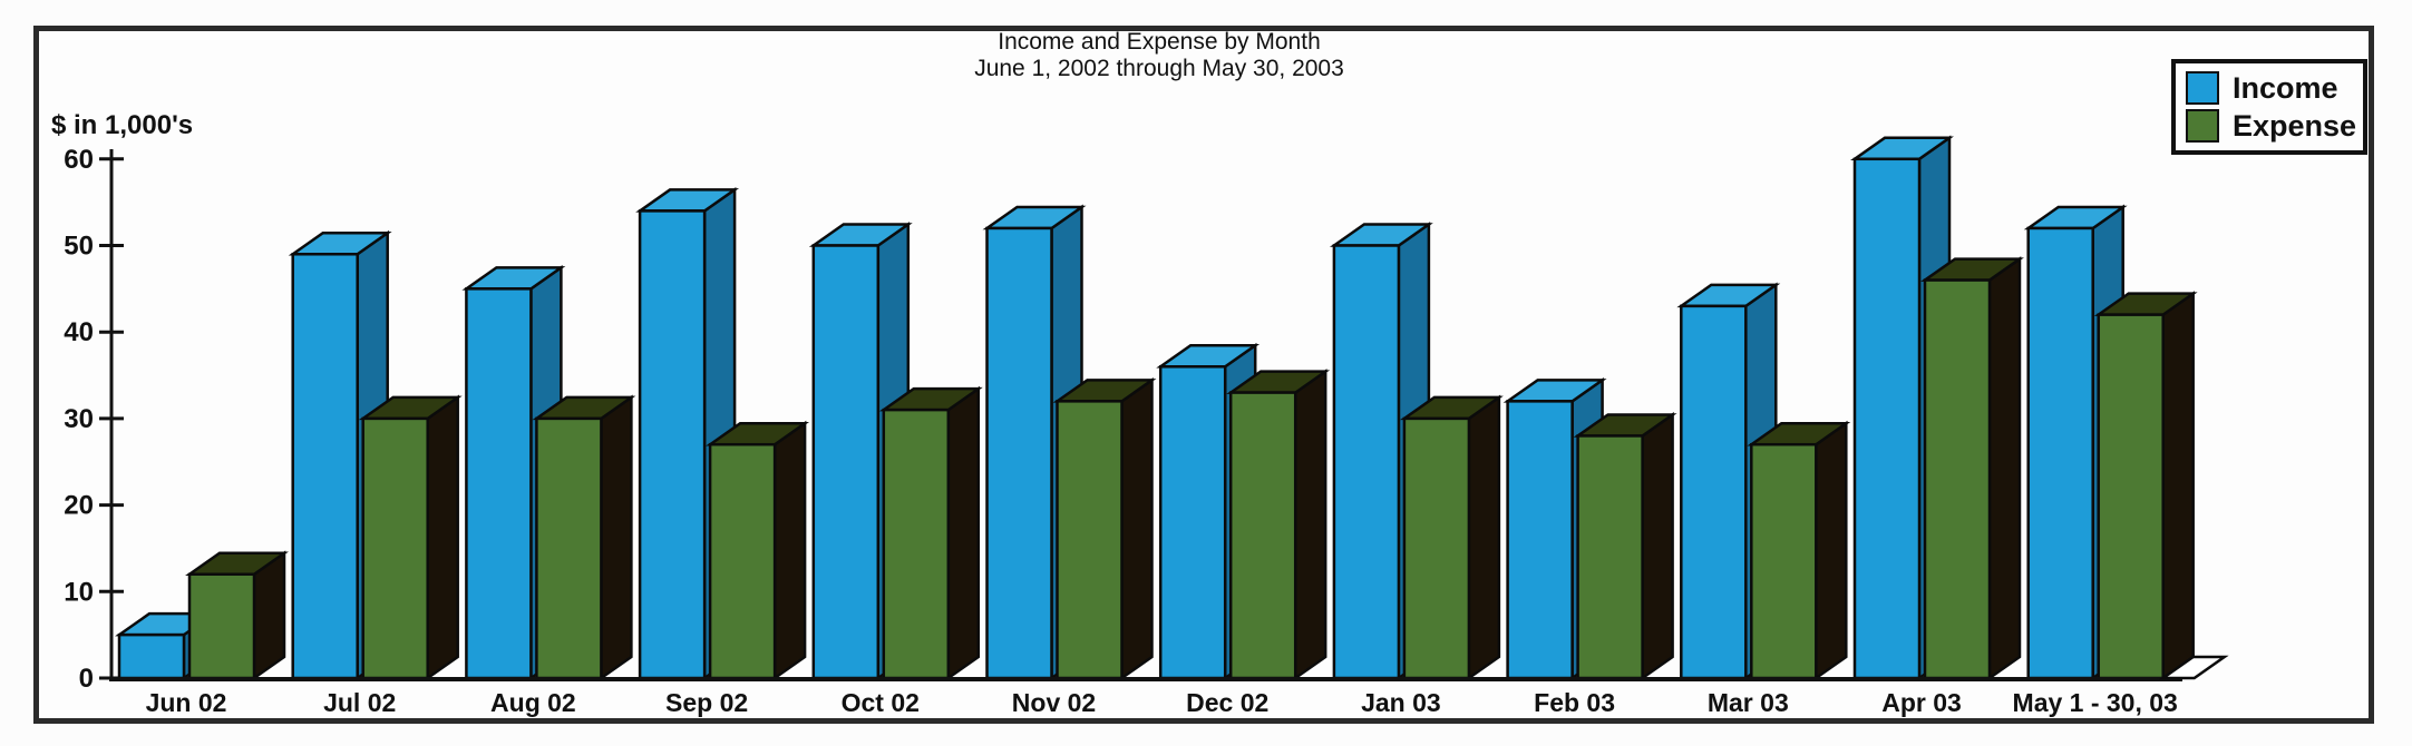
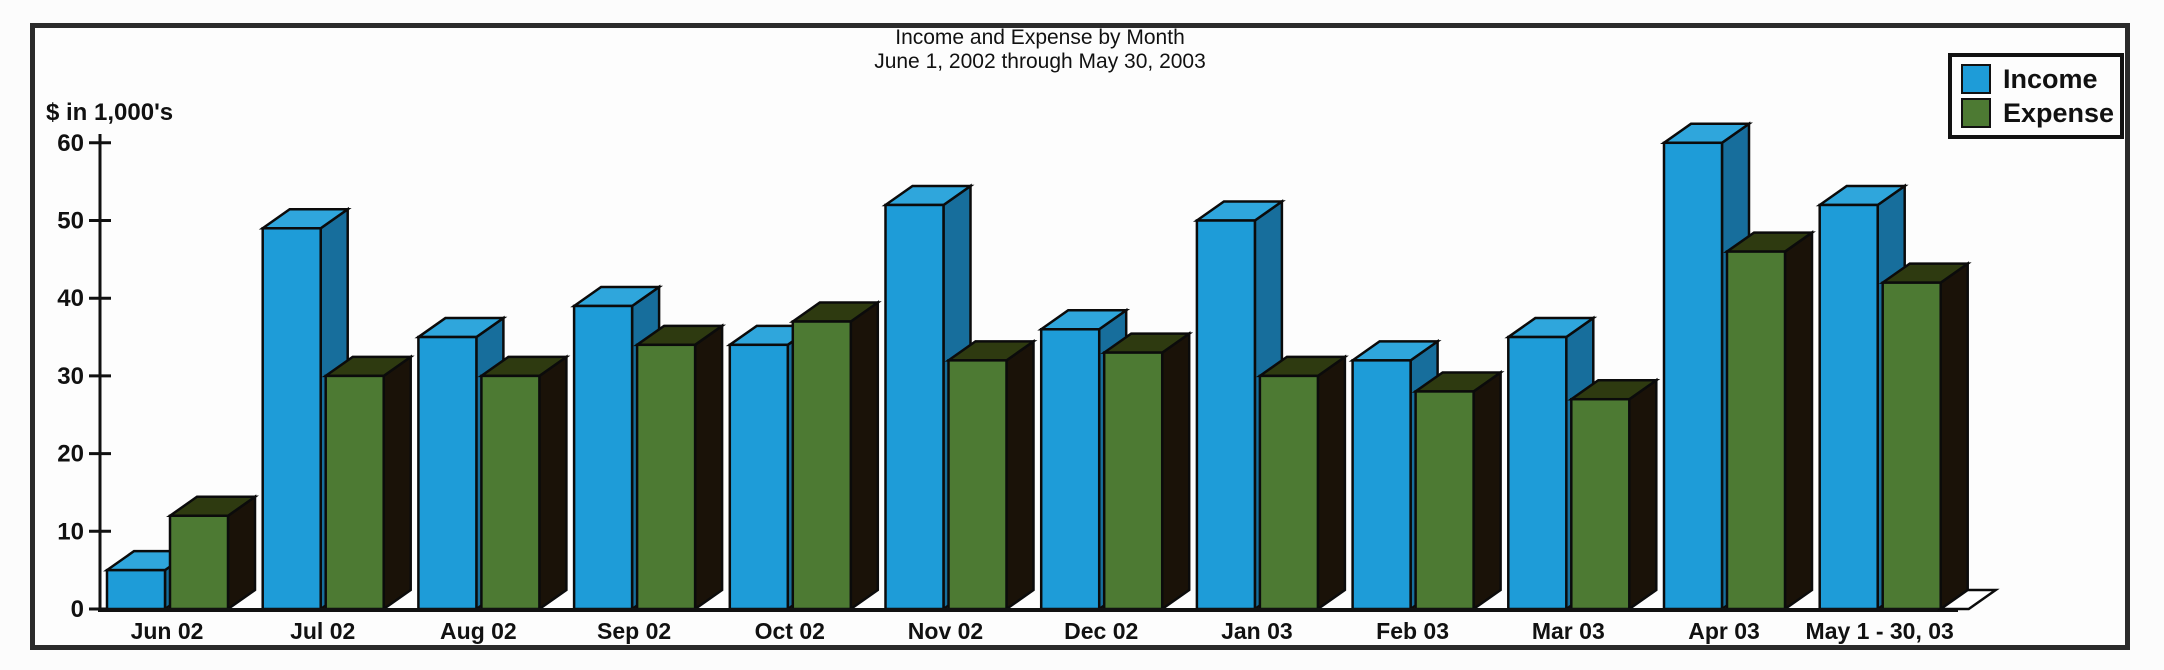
Income/Aug 02: 45 -> 35
Income/Sep 02: 54 -> 39
Expense/Sep 02: 27 -> 34
Income/Oct 02: 50 -> 34
Expense/Oct 02: 31 -> 37
Income/Mar 03: 43 -> 35
